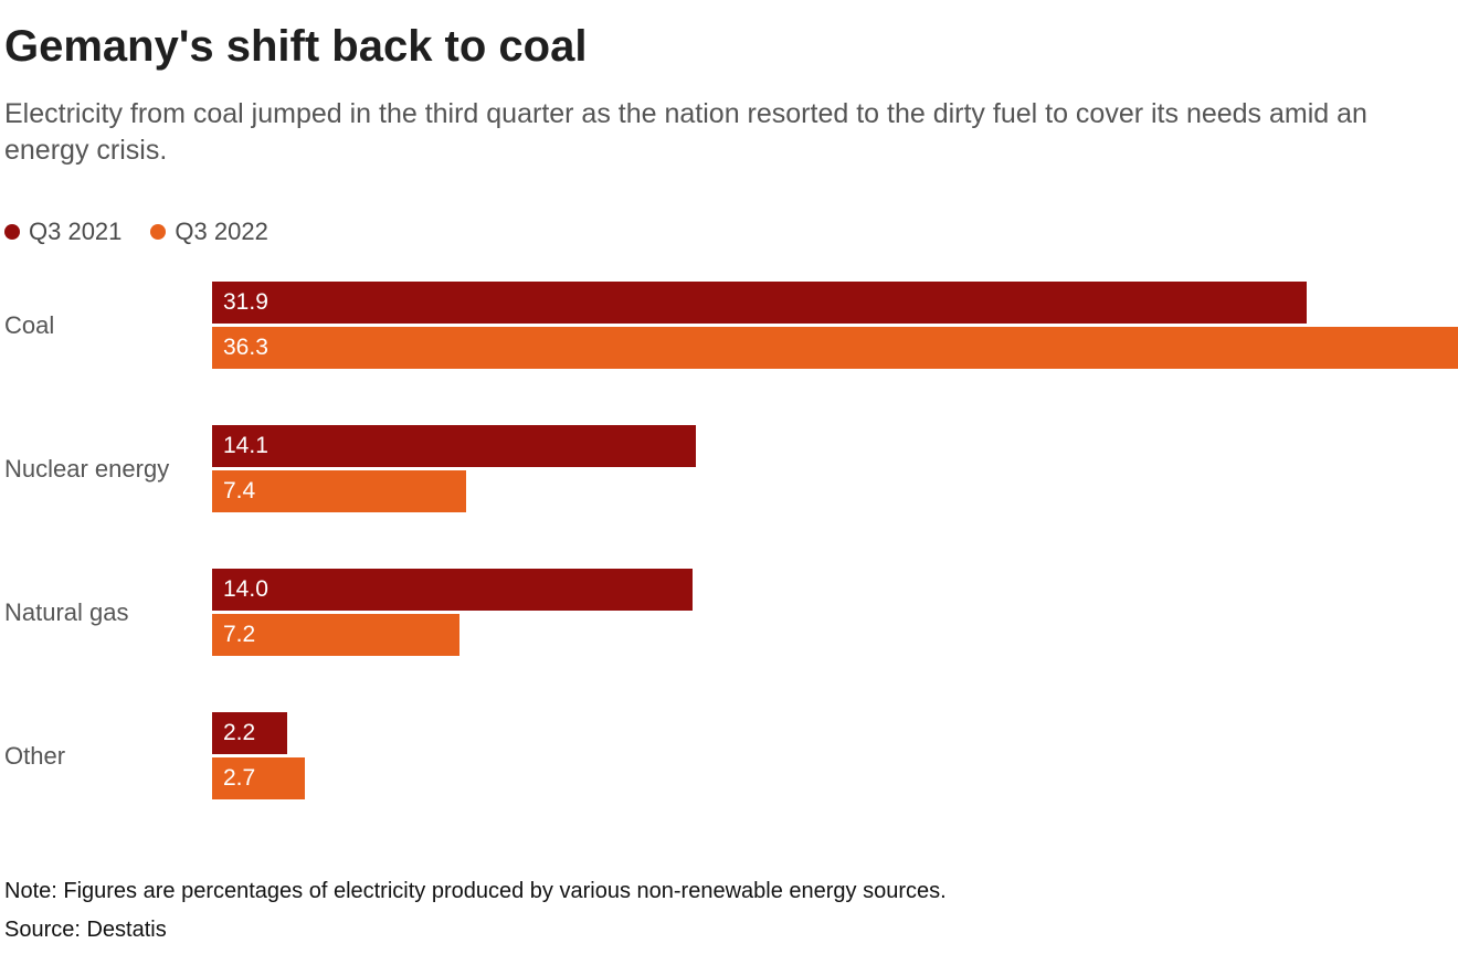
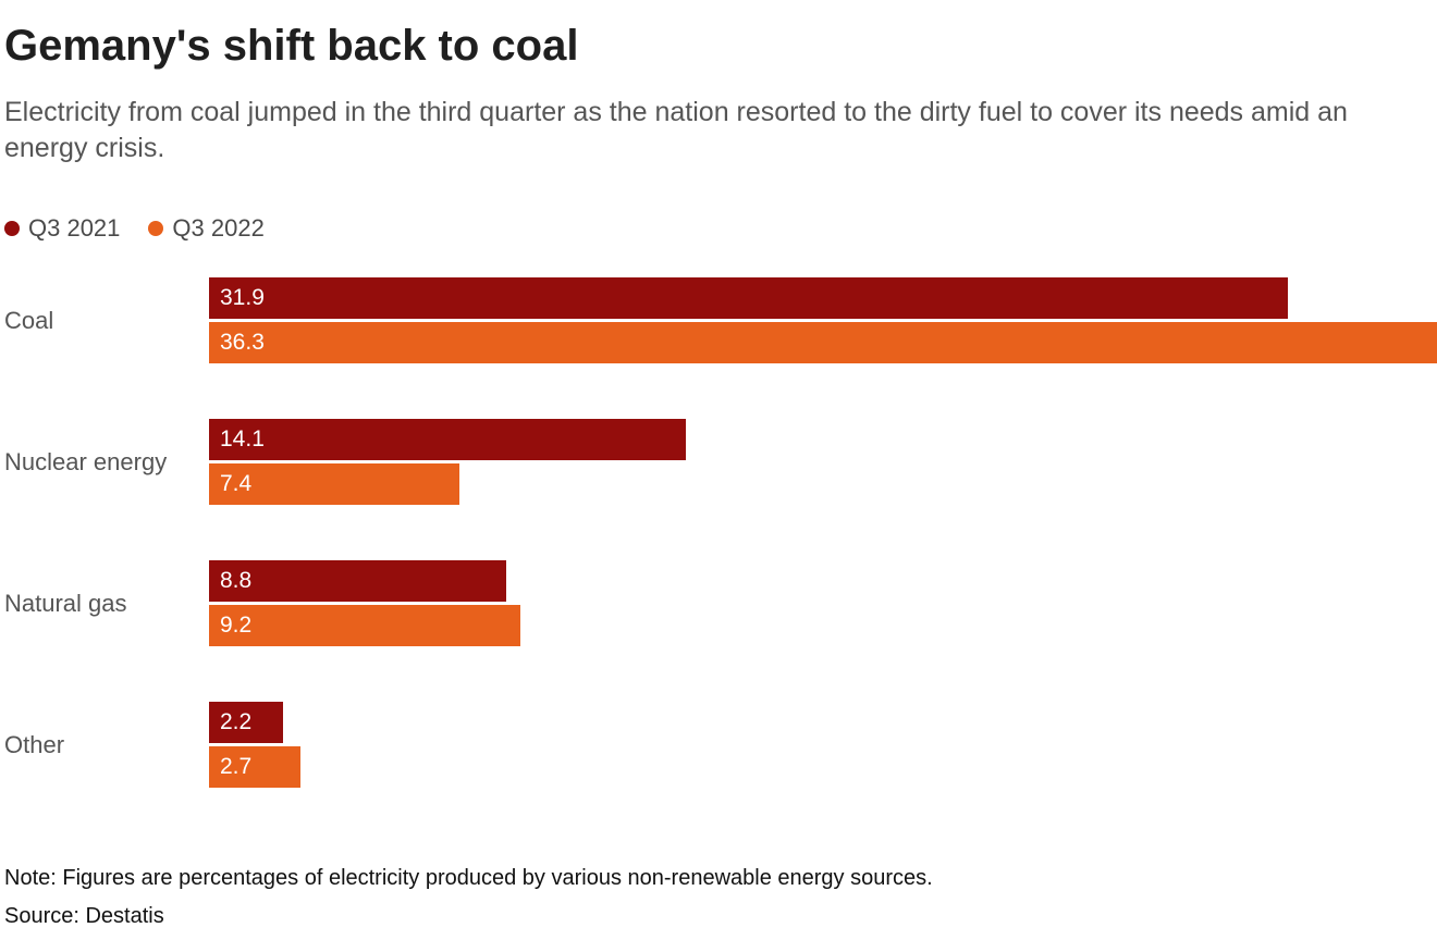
Q3 2021/Natural gas: 14.0 -> 8.8
Q3 2022/Natural gas: 7.2 -> 9.2
